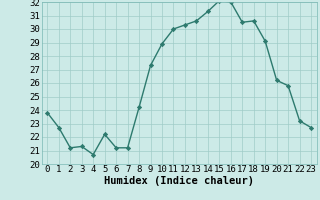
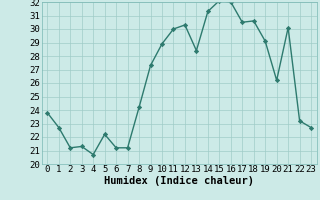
13: 30.6 -> 28.4
21: 25.8 -> 30.1
